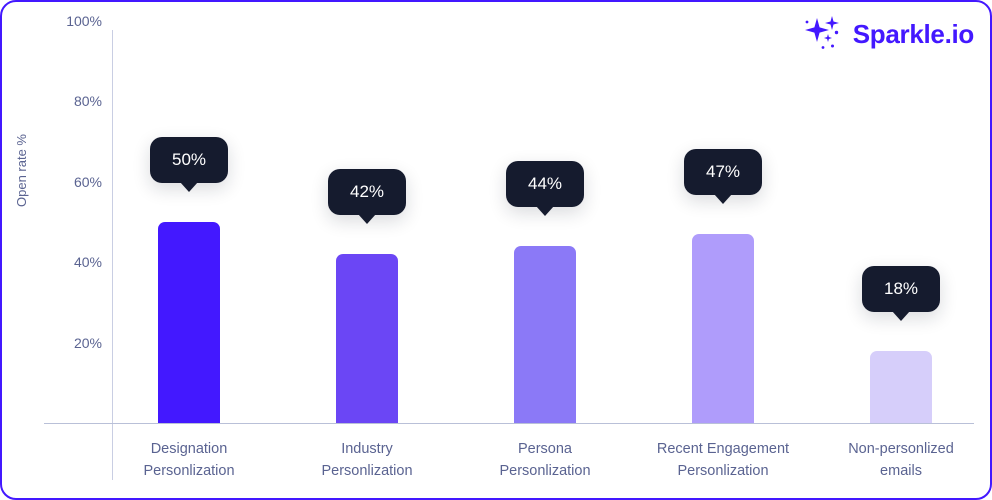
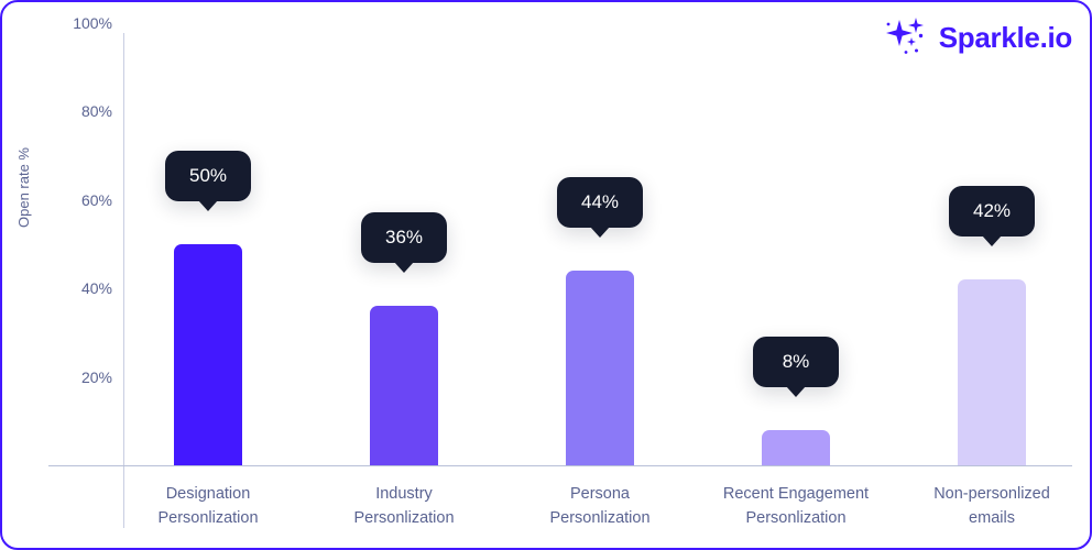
Industry Personlization: 42% -> 36%
Recent Engagement Personlization: 47% -> 8%
Non-personlized emails: 18% -> 42%
